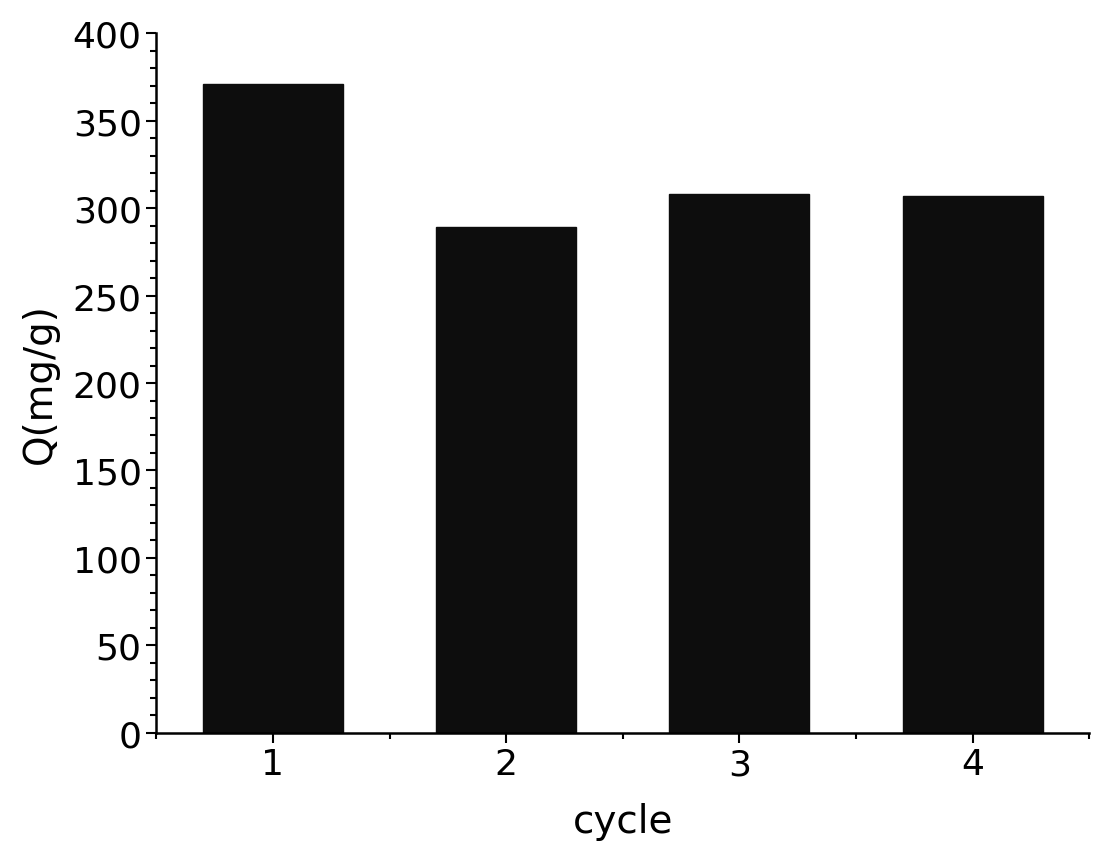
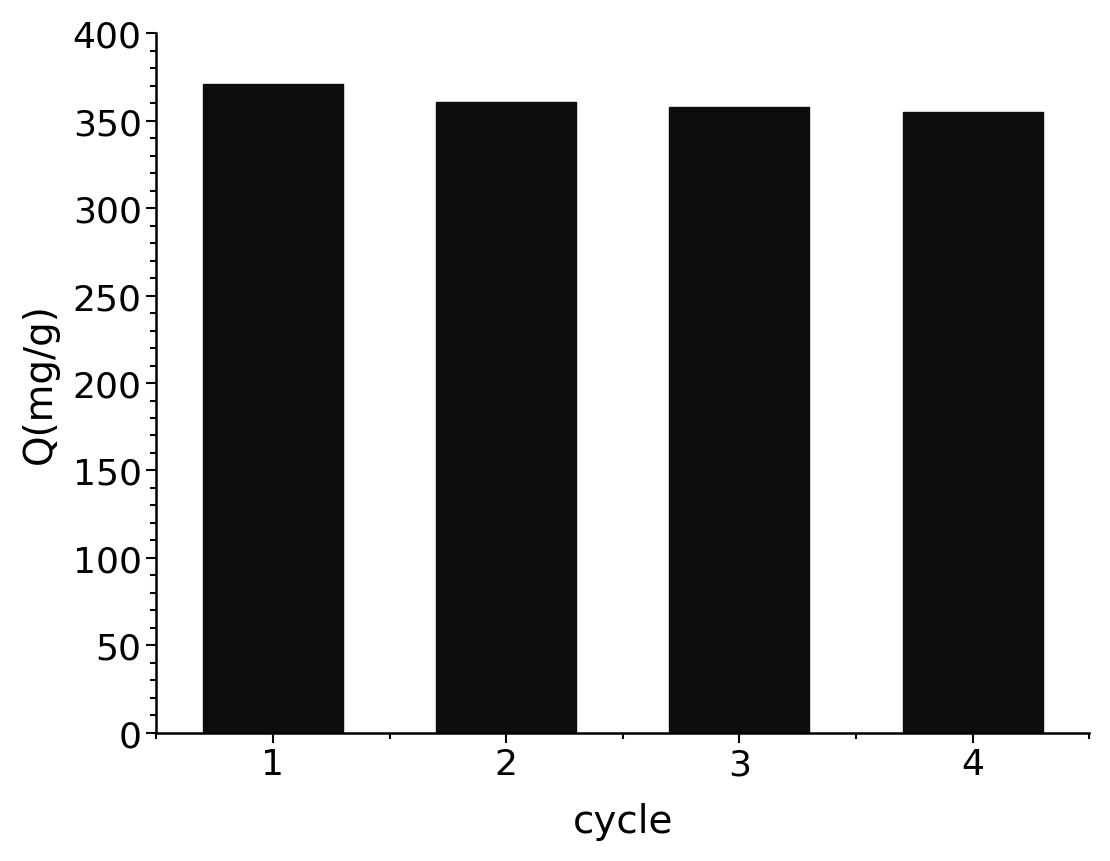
2: 289 -> 361
3: 308 -> 358
4: 307 -> 355
